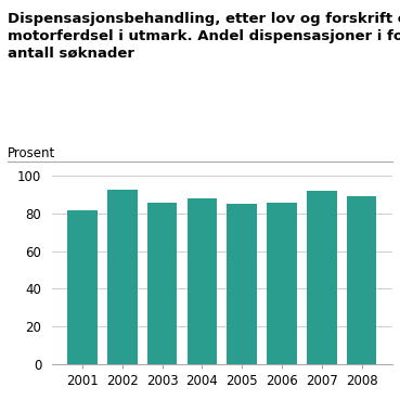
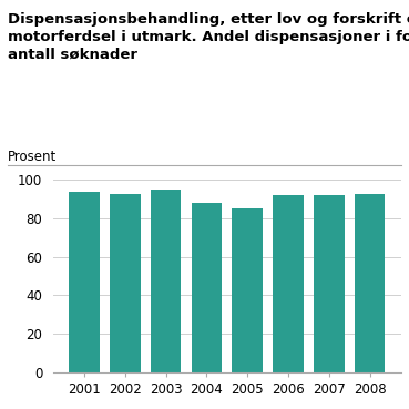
2001: 82 -> 94
2003: 86 -> 95
2006: 86 -> 92
2008: 89 -> 93
